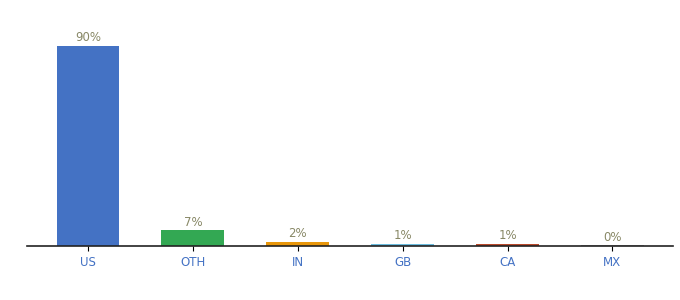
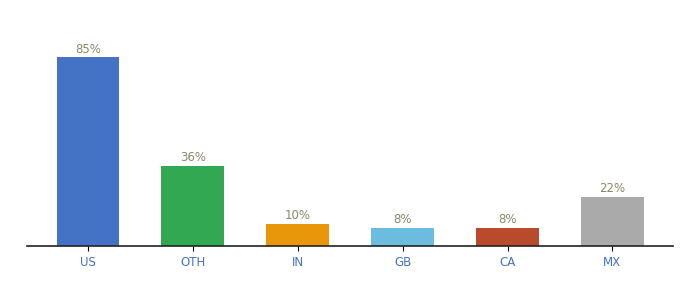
US: 90% -> 85%
OTH: 7% -> 36%
IN: 2% -> 10%
GB: 1% -> 8%
CA: 1% -> 8%
MX: 0% -> 22%
